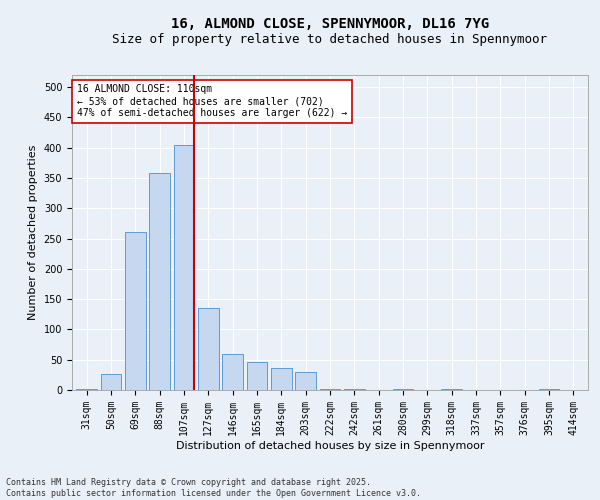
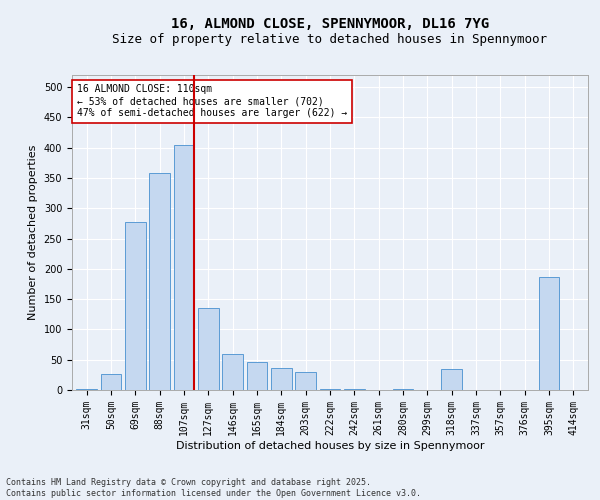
69sqm: 260 -> 278
318sqm: 1 -> 34
395sqm: 1 -> 186
